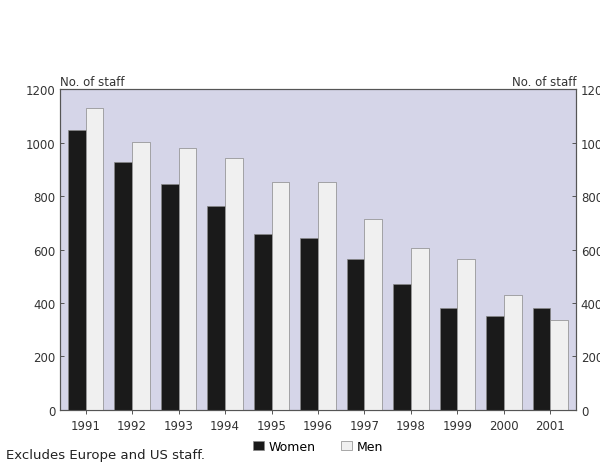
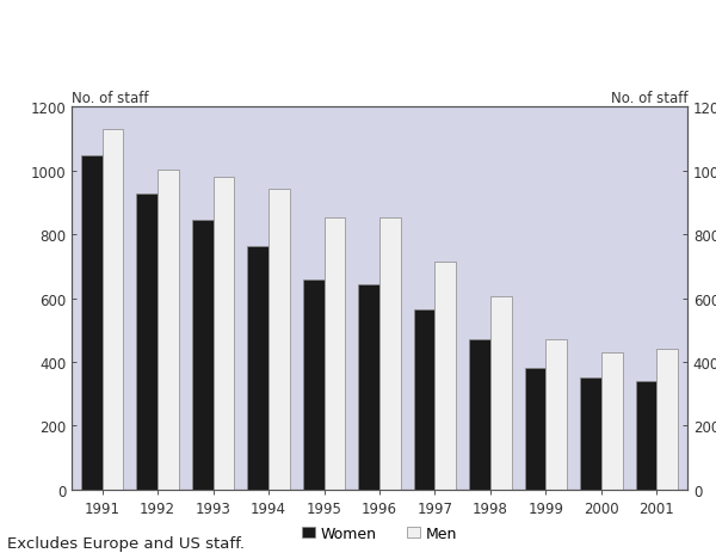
Men/1999: 565 -> 470
Women/2001: 380 -> 338
Men/2001: 335 -> 440
